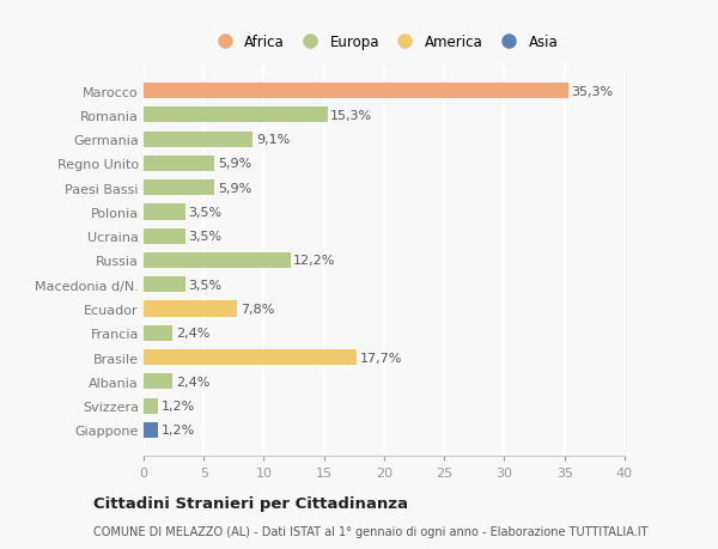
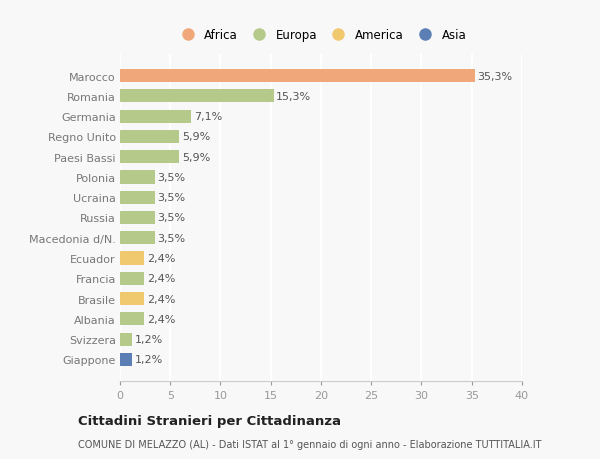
Germania: 9,1% -> 7,1%
Russia: 12,2% -> 3,5%
Ecuador: 7,8% -> 2,4%
Brasile: 17,7% -> 2,4%
